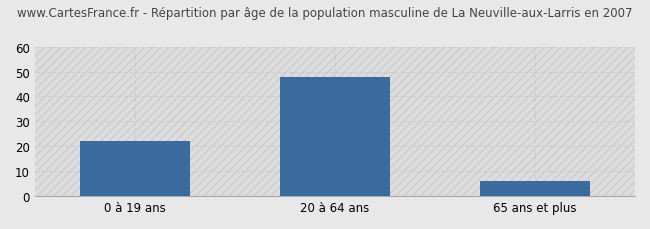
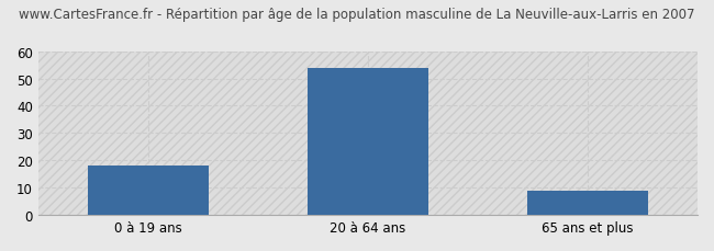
0 à 19 ans: 22 -> 18
20 à 64 ans: 48 -> 54
65 ans et plus: 6 -> 9
